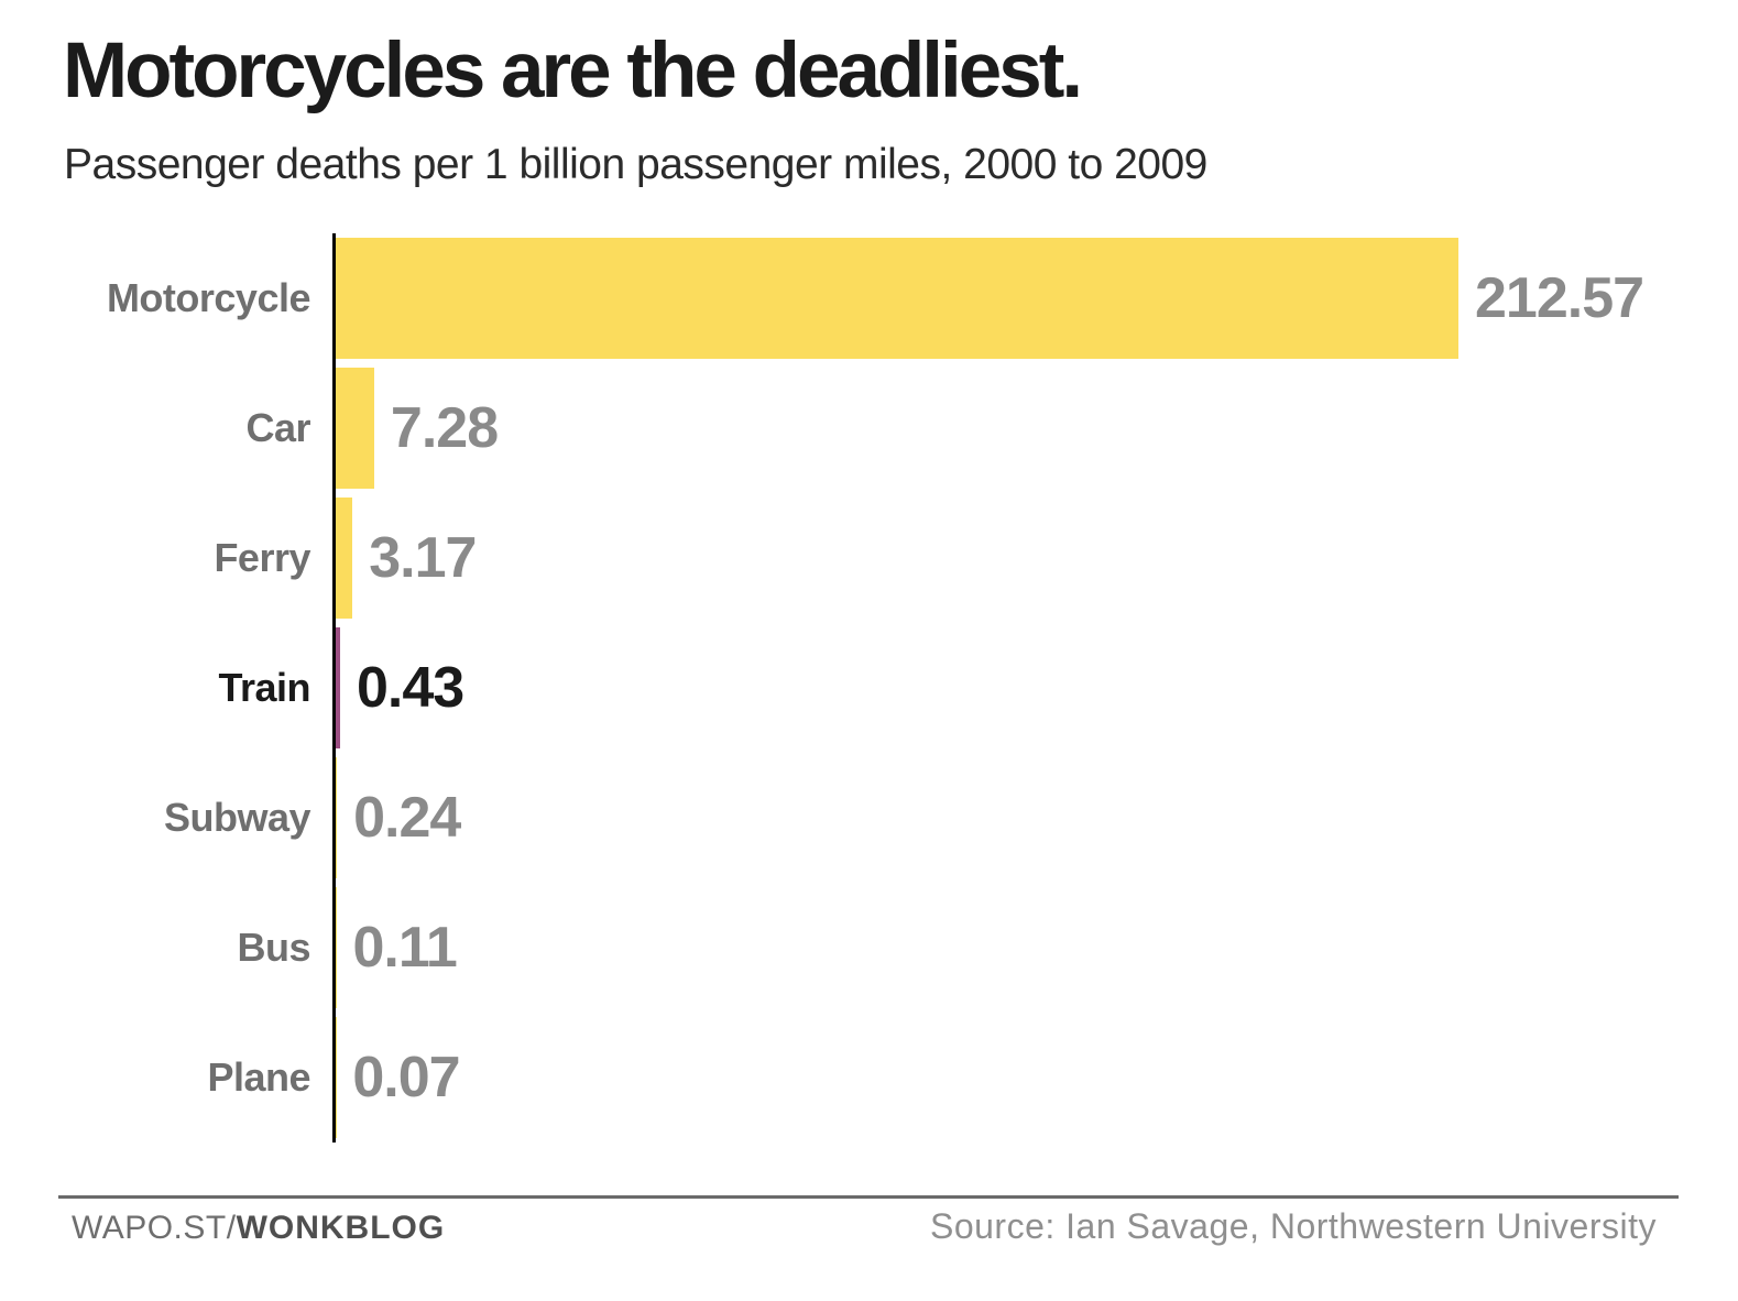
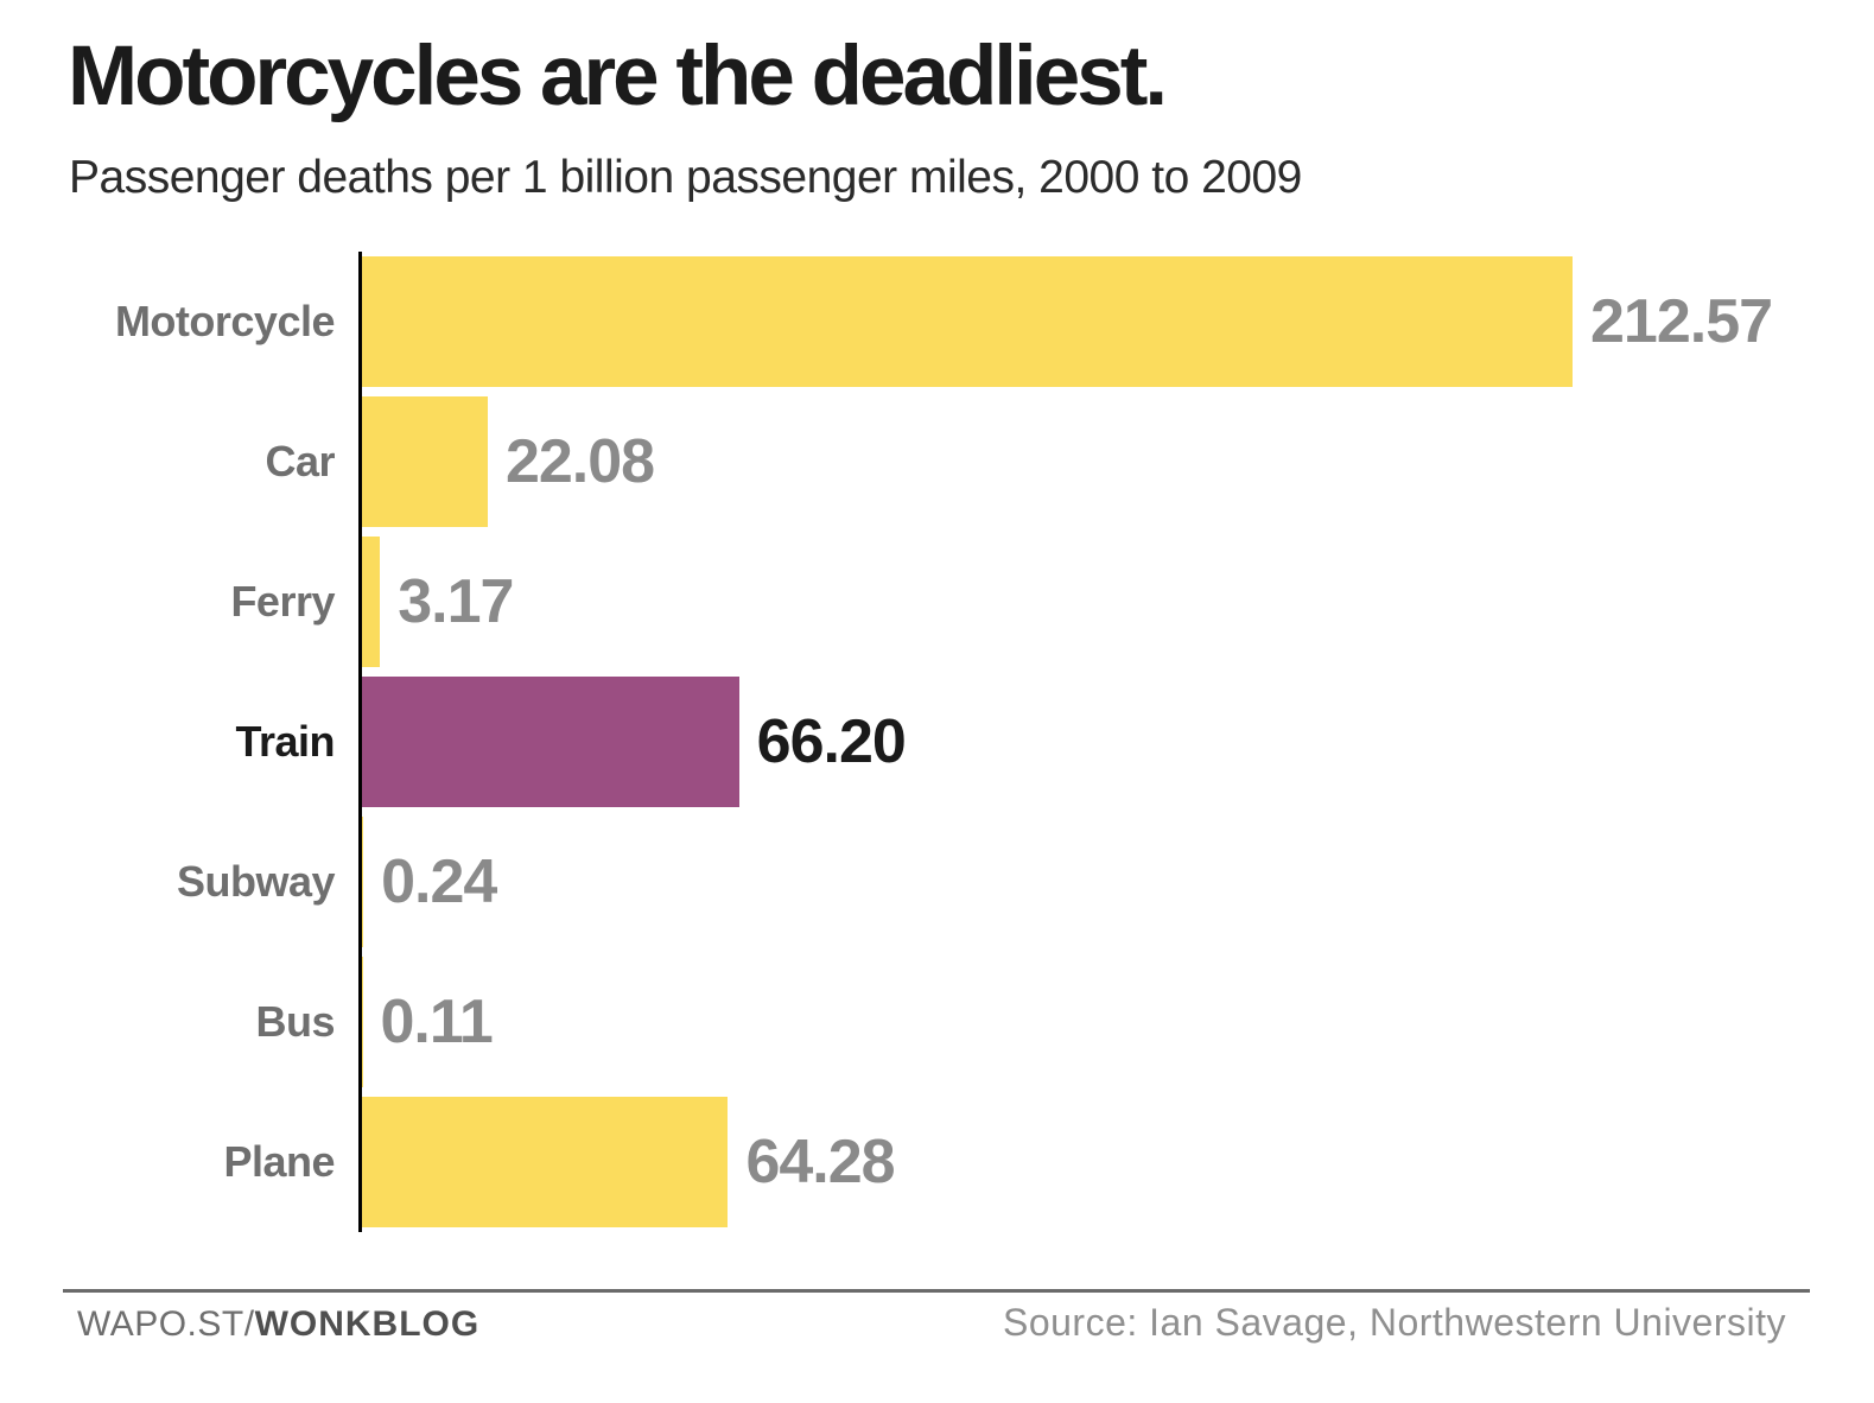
Car: 7.28 -> 22.08
Train: 0.43 -> 66.20
Plane: 0.07 -> 64.28
